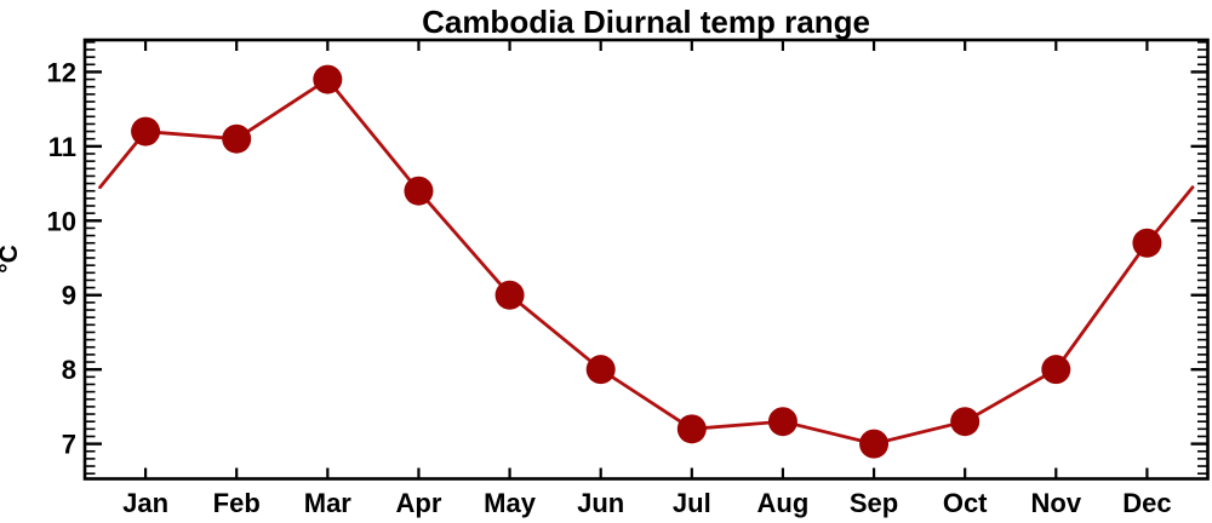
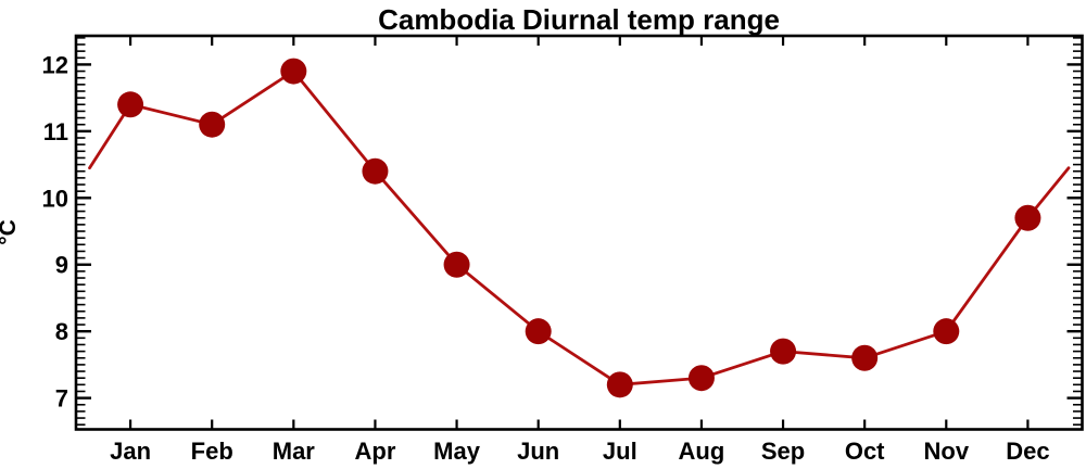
Jan: 11.2 -> 11.4
Sep: 7.0 -> 7.7
Oct: 7.3 -> 7.6
